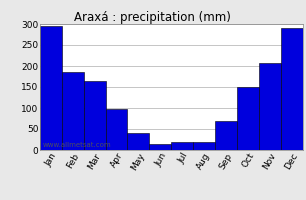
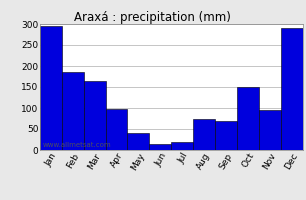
Aug: 20 -> 75
Nov: 207 -> 95
